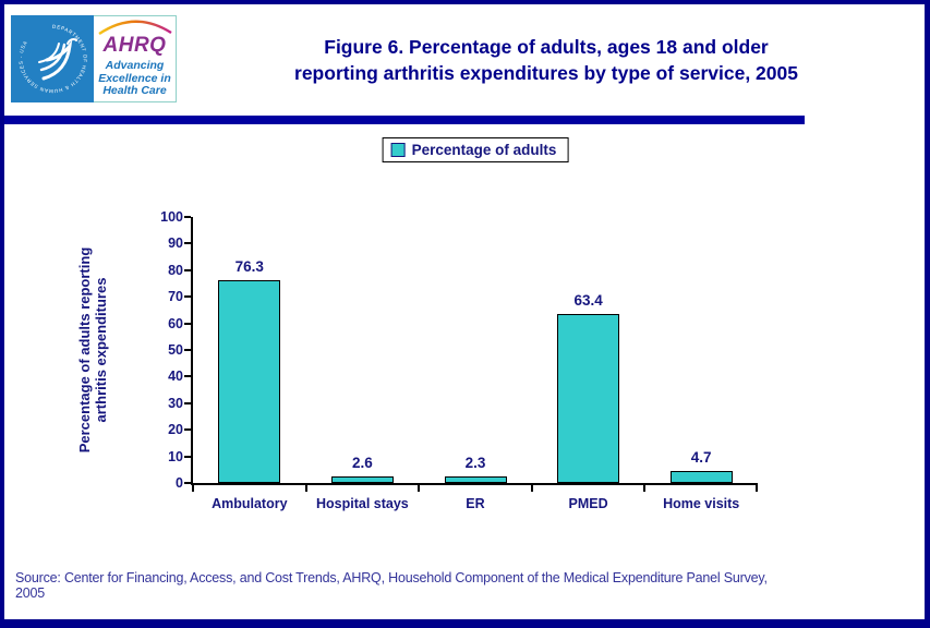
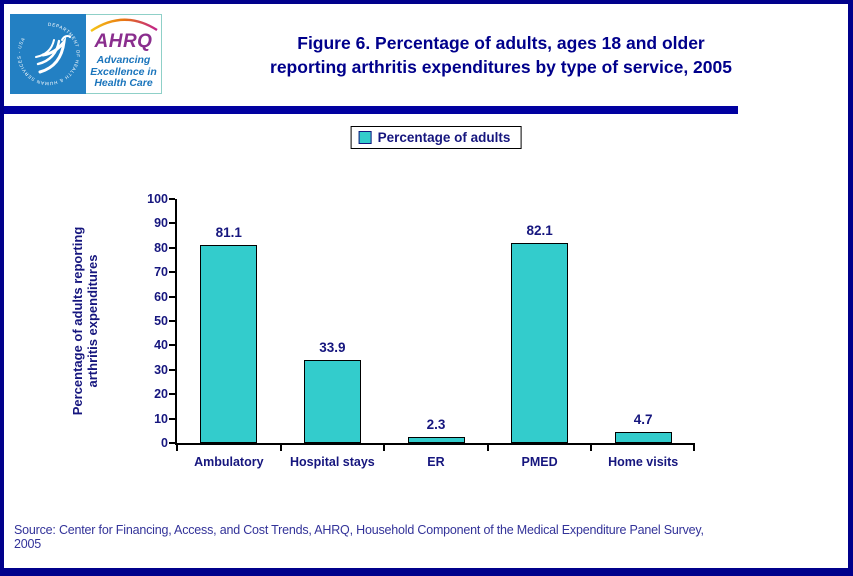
Ambulatory: 76.3 -> 81.1
Hospital stays: 2.6 -> 33.9
PMED: 63.4 -> 82.1
